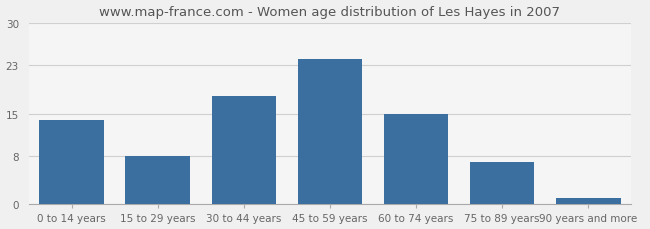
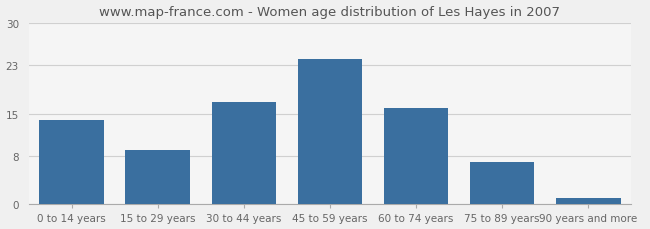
15 to 29 years: 8 -> 9
30 to 44 years: 18 -> 17
60 to 74 years: 15 -> 16
